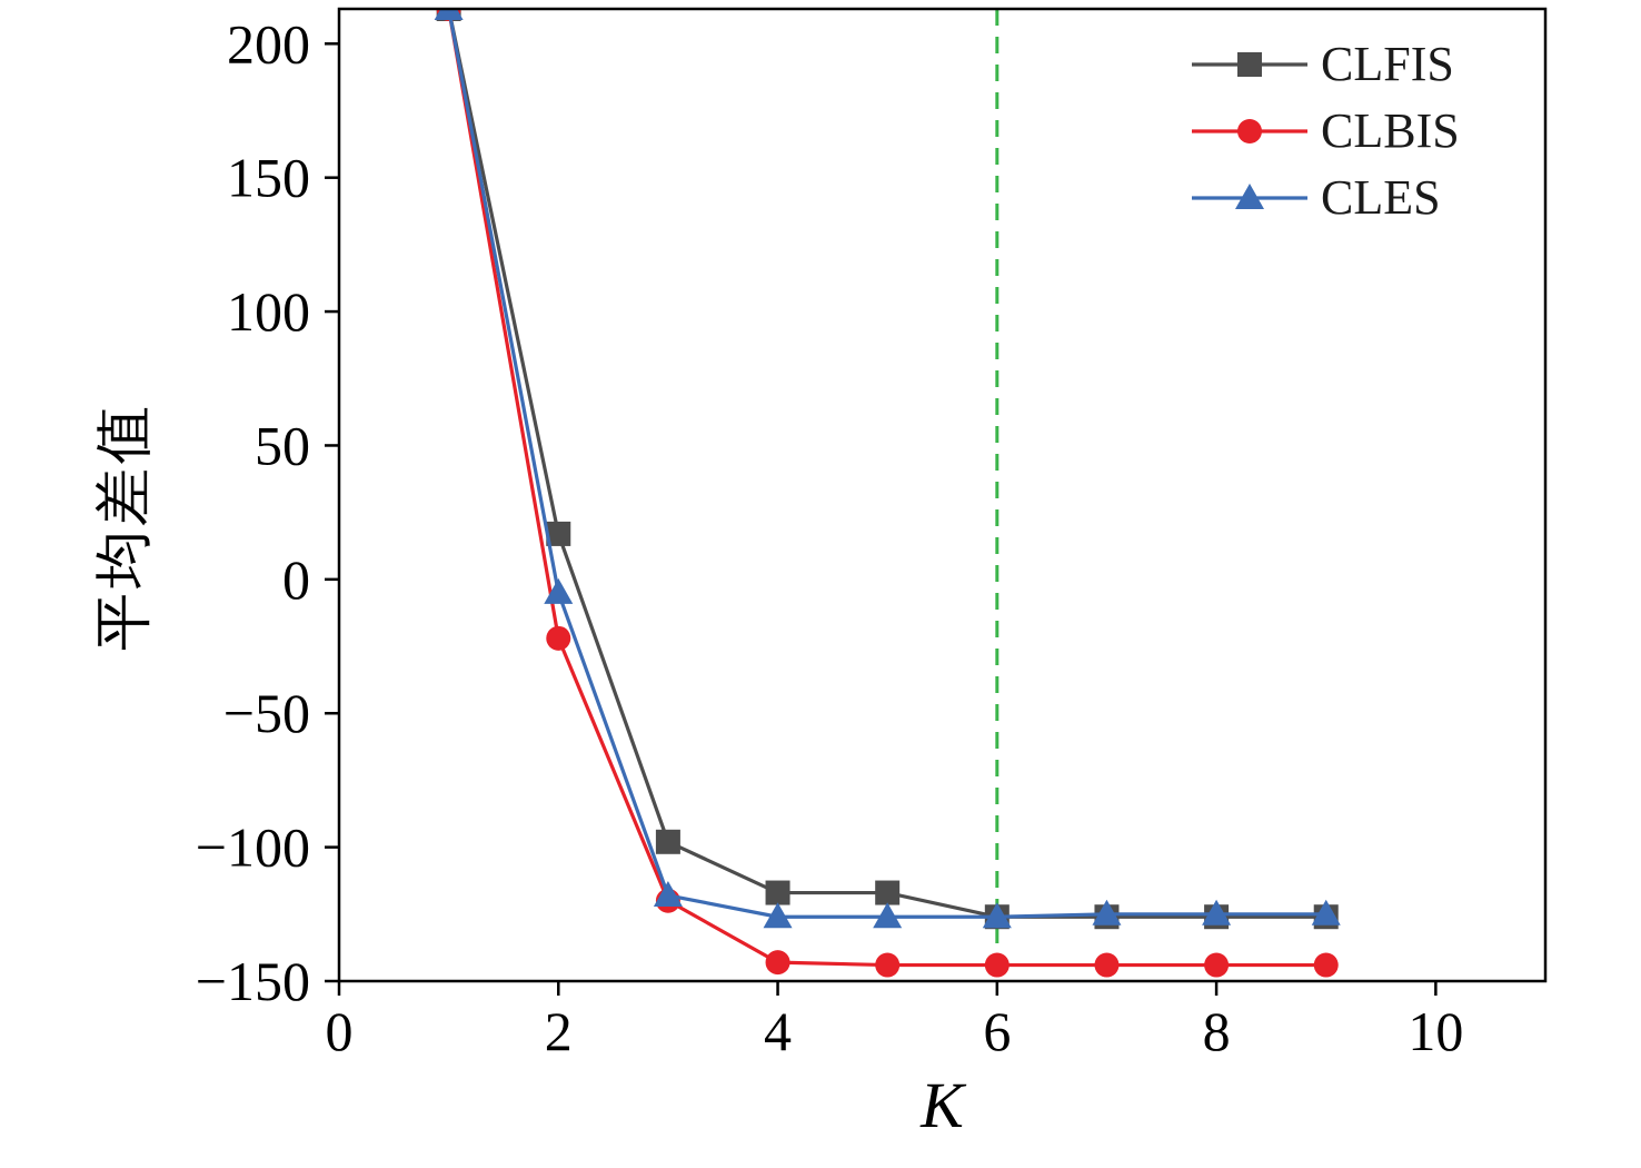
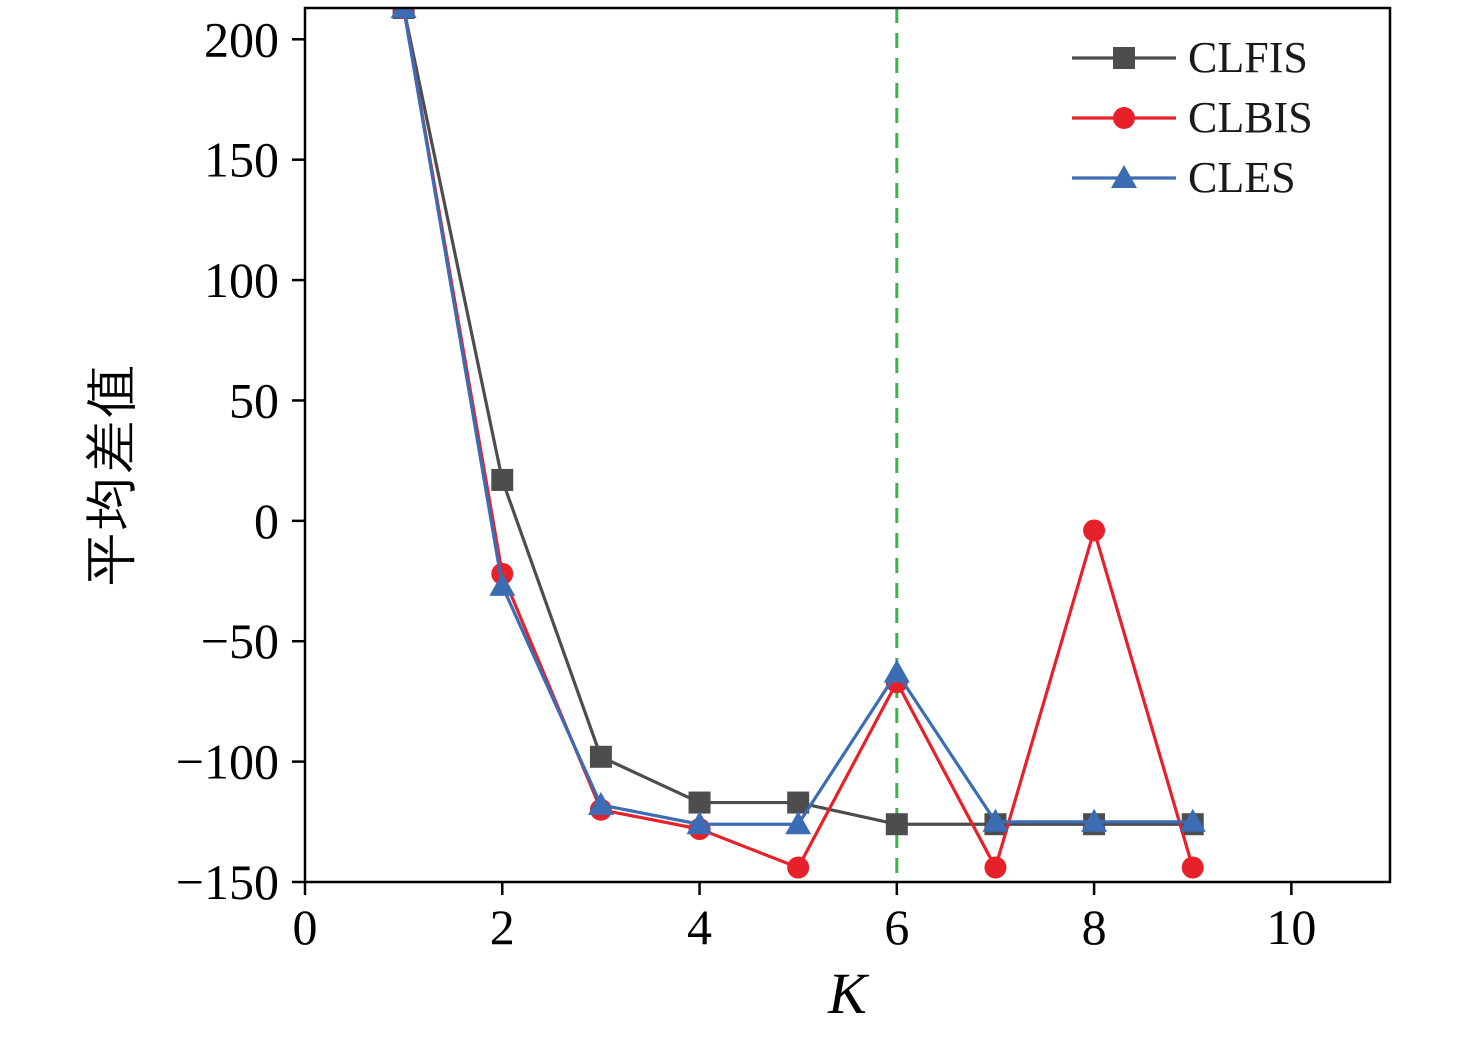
CLES/2: -5 -> -27
CLBIS/4: -143 -> -128
CLBIS/6: -144 -> -67
CLES/6: -126 -> -63
CLBIS/8: -144 -> -4
